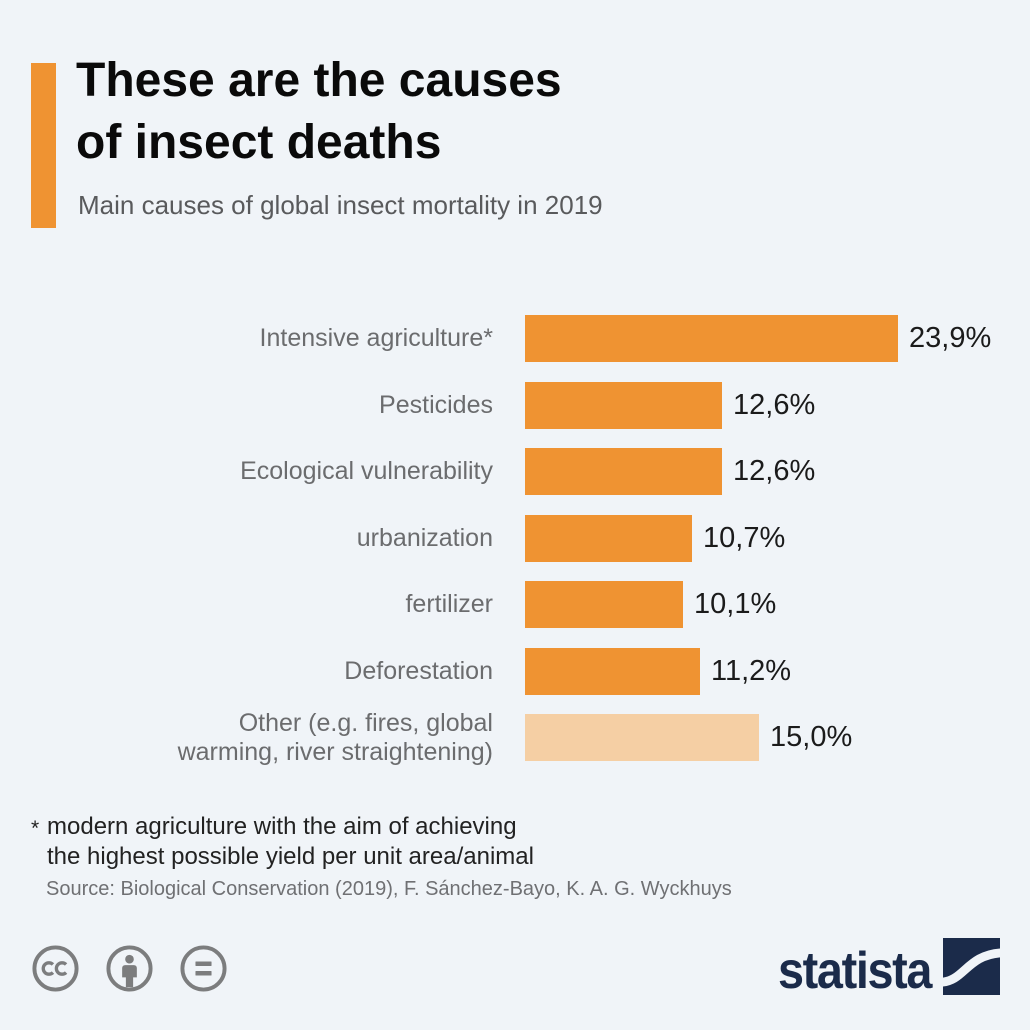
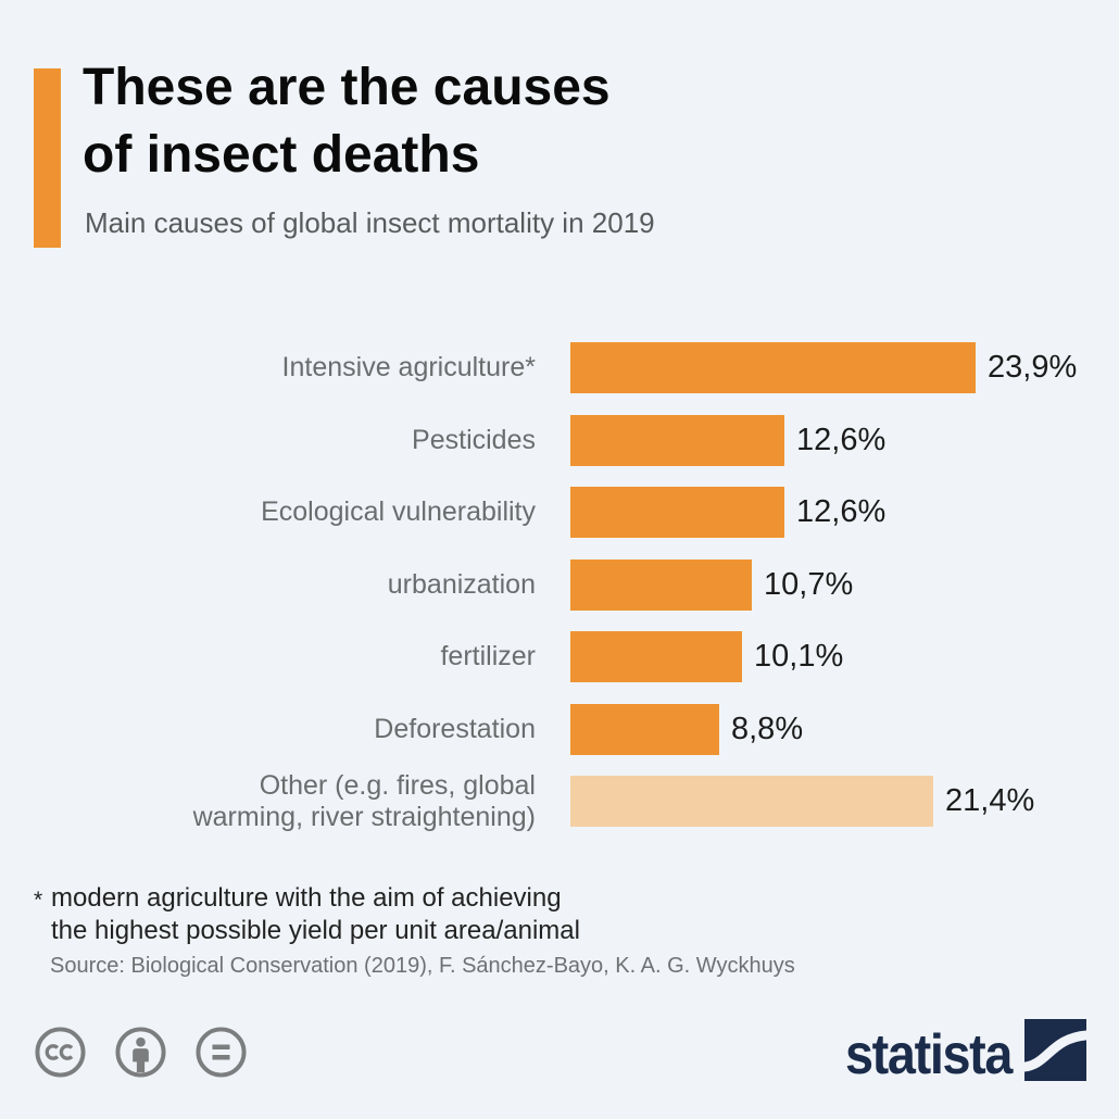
Deforestation: 11,2% -> 8,8%
Other (e.g. fires, global warming, river straightening): 15,0% -> 21,4%
